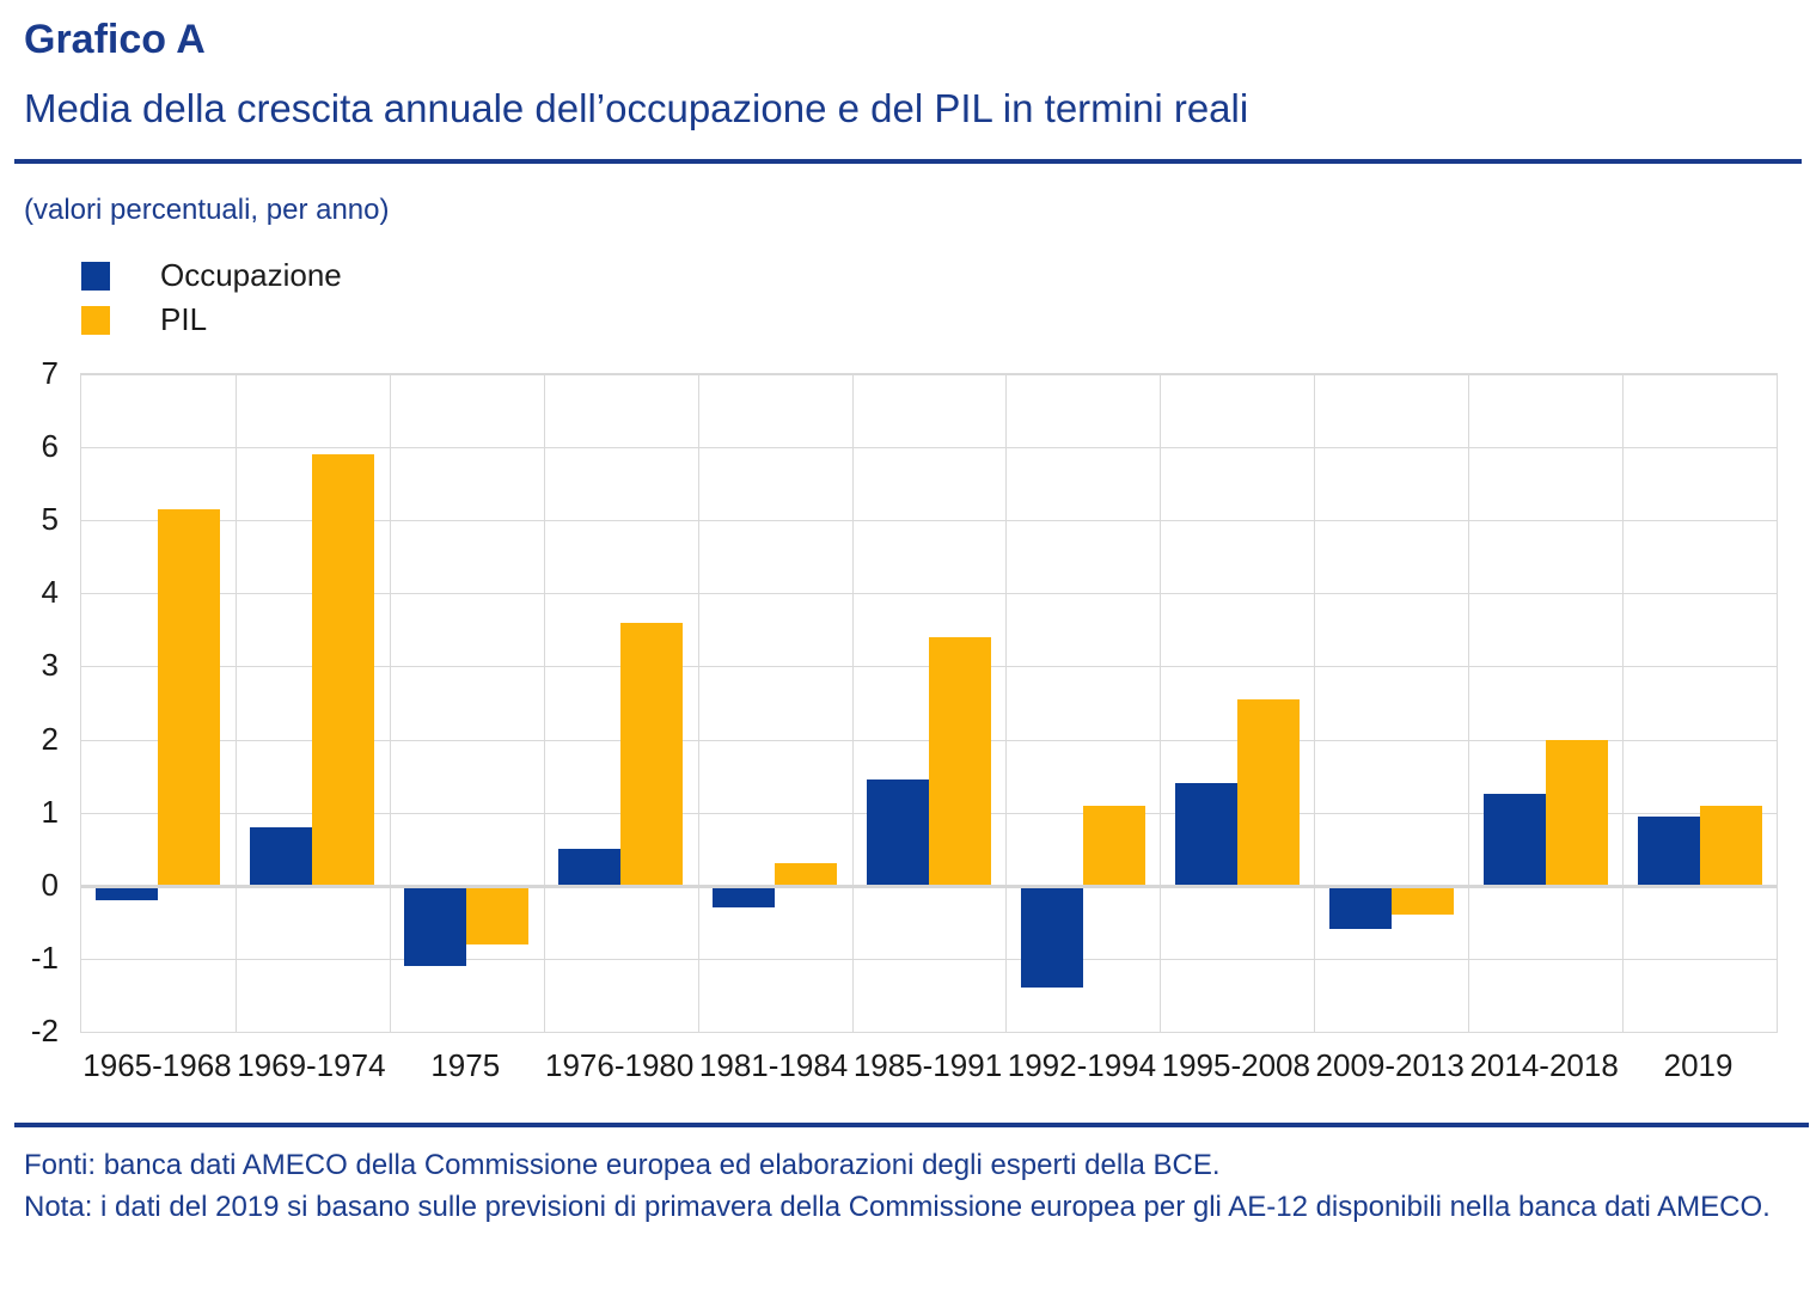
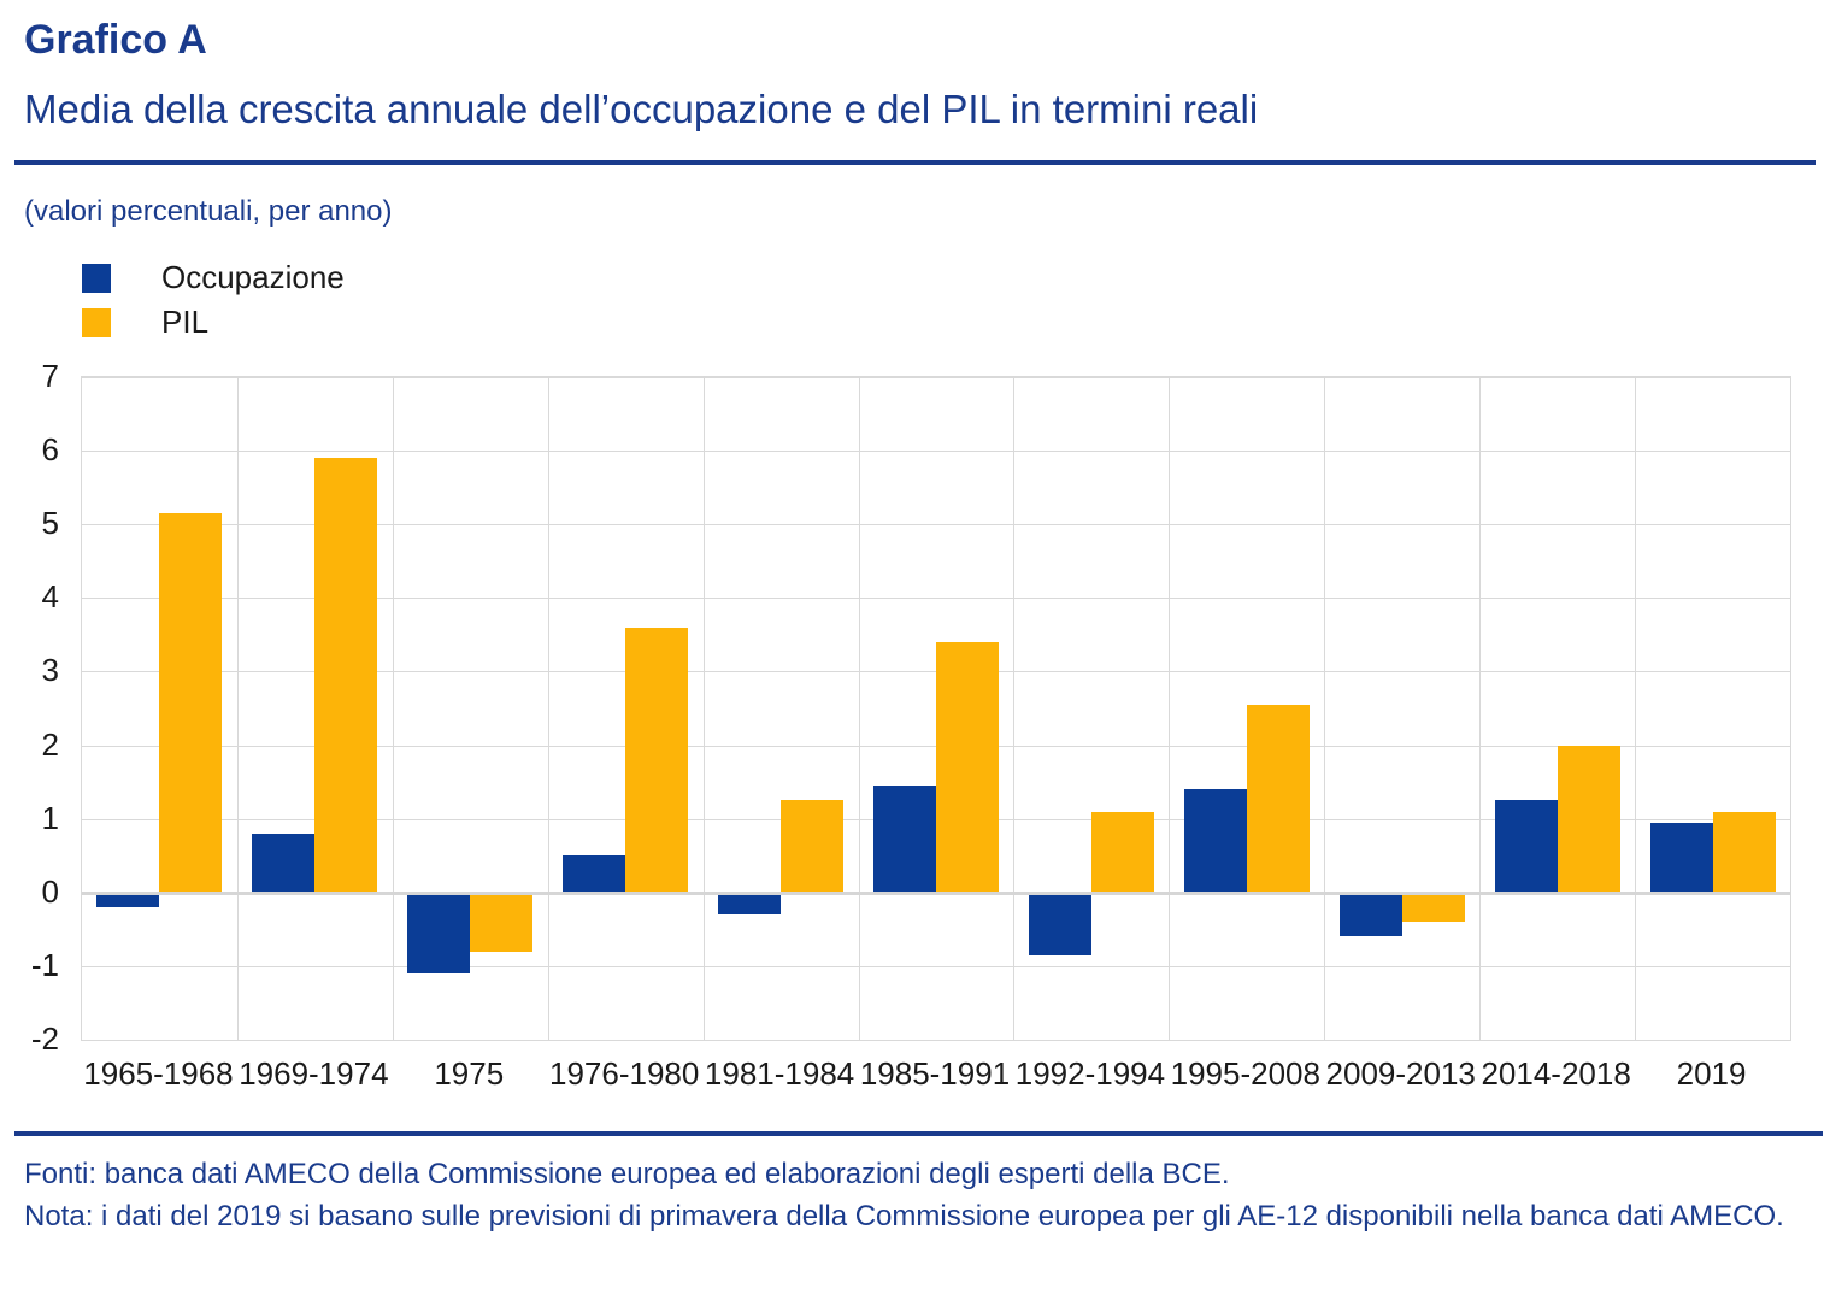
PIL/1981-1984: 0.3 -> 1.2
Occupazione/1992-1994: -1.4 -> -0.8
